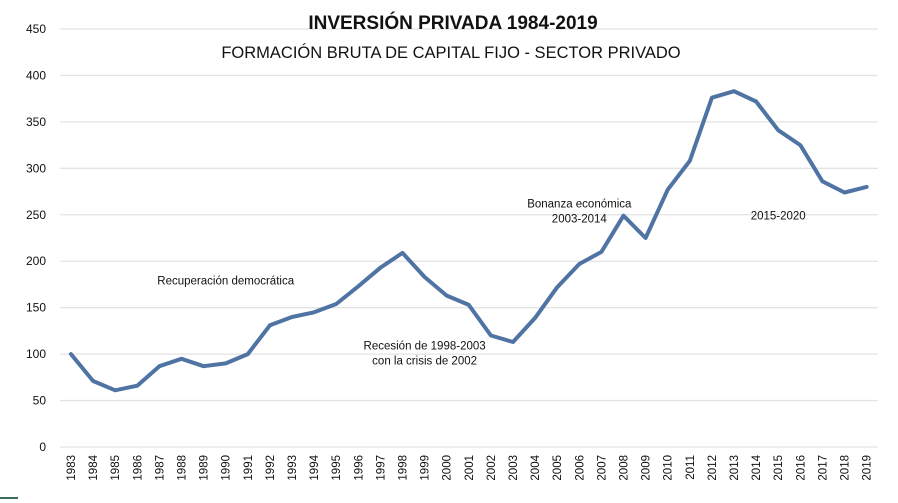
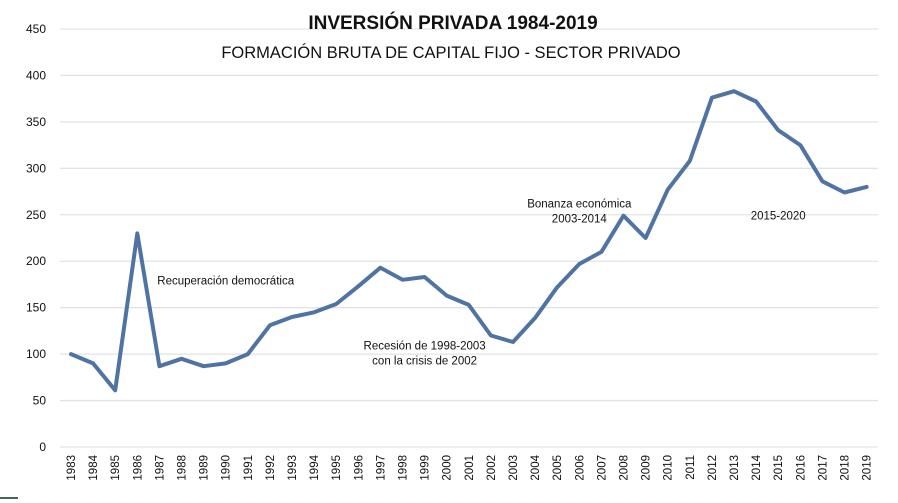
1984: 70 -> 90
1986: 70 -> 230
1998: 210 -> 180
